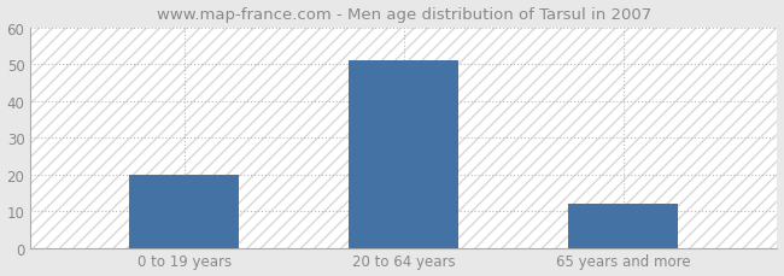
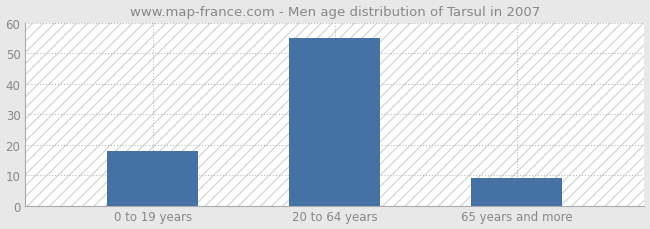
0 to 19 years: 20 -> 18
20 to 64 years: 51 -> 55
65 years and more: 12 -> 9
